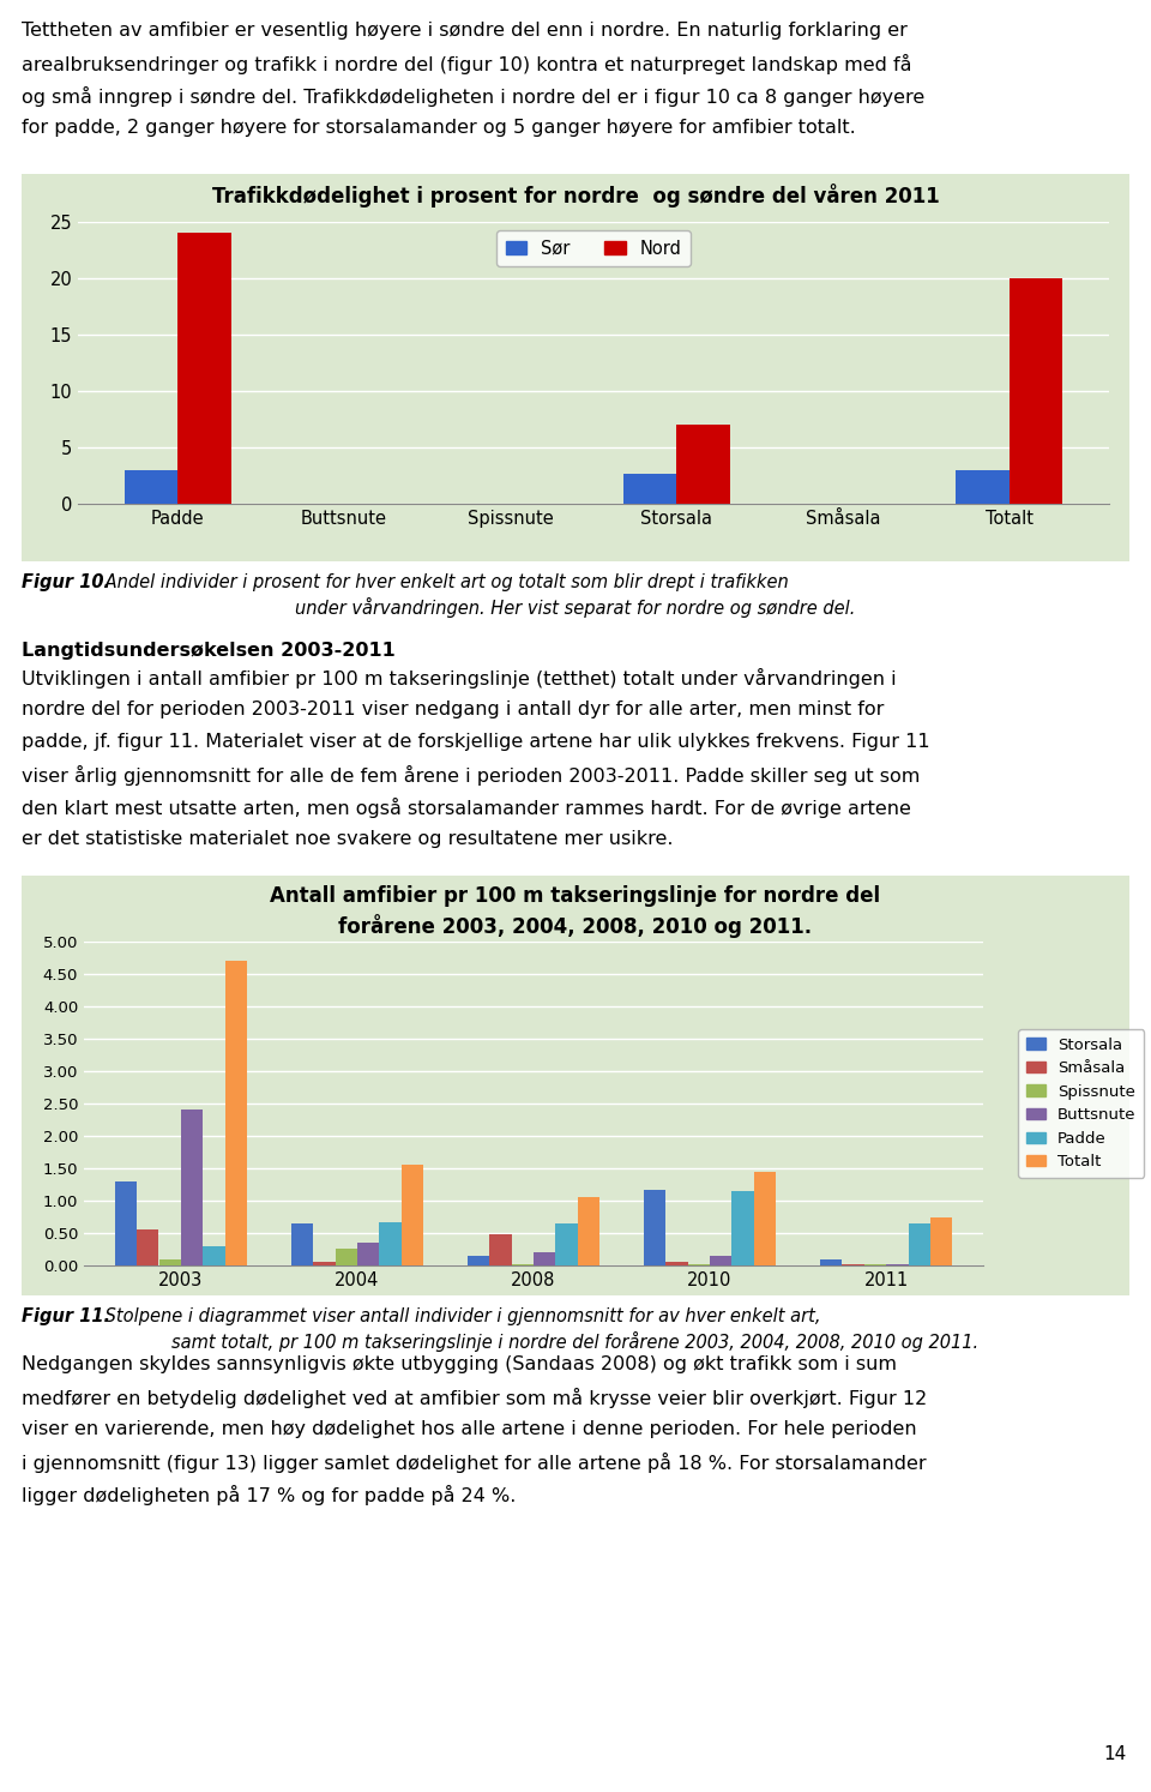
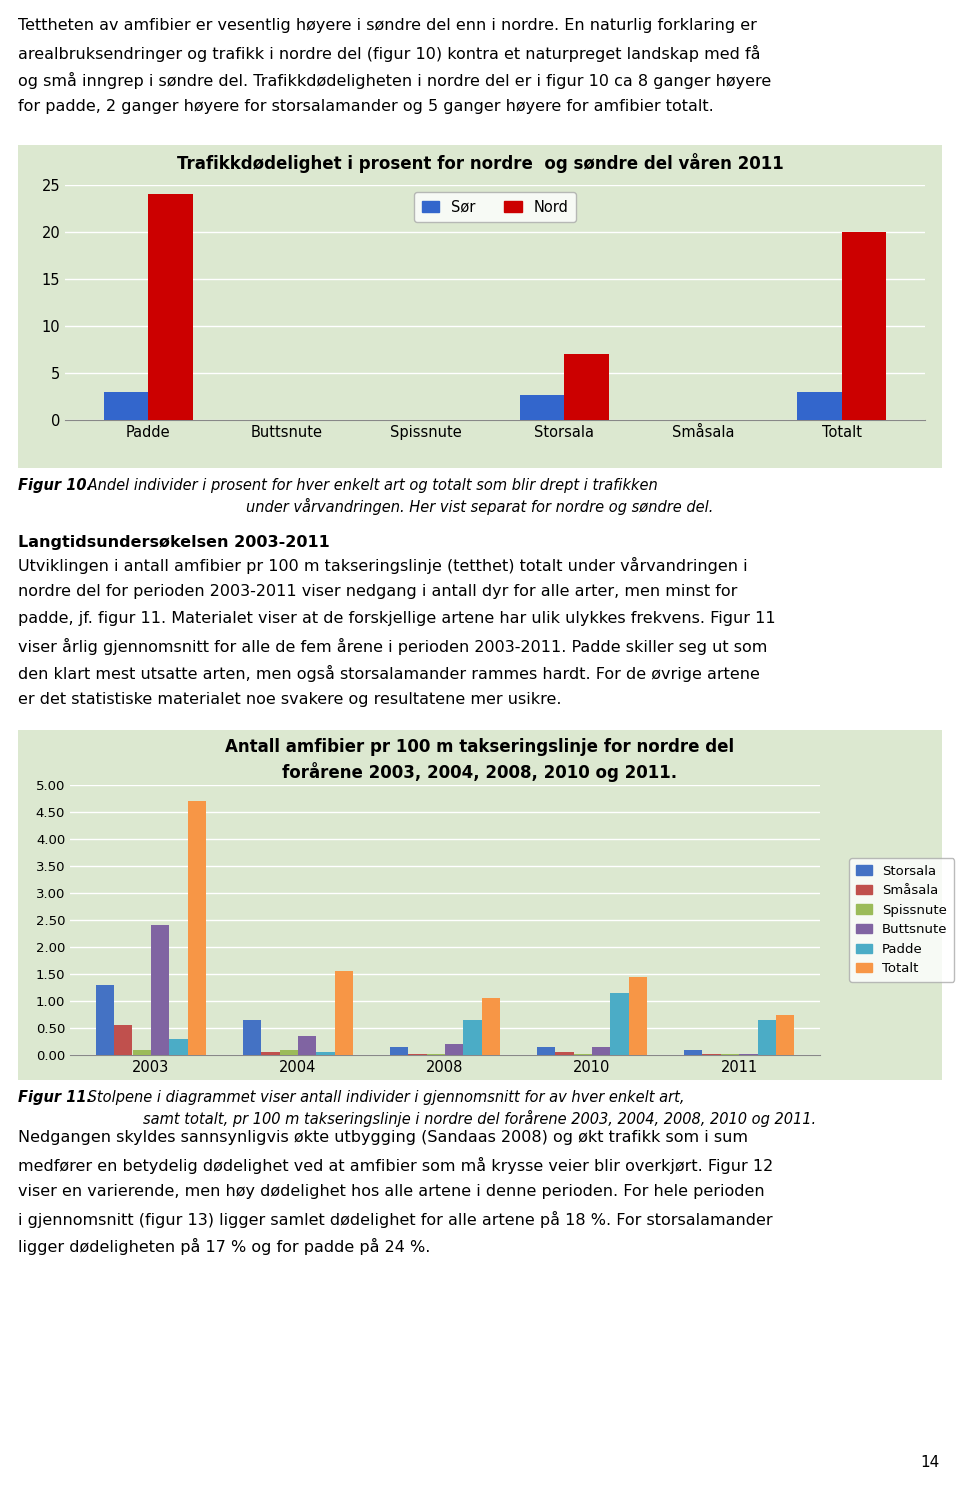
Spissnute/2004: 0.26 -> 0.10
Padde/2004: 0.66 -> 0.05
Småsala/2008: 0.48 -> 0.02
Storsala/2010: 1.16 -> 0.15
